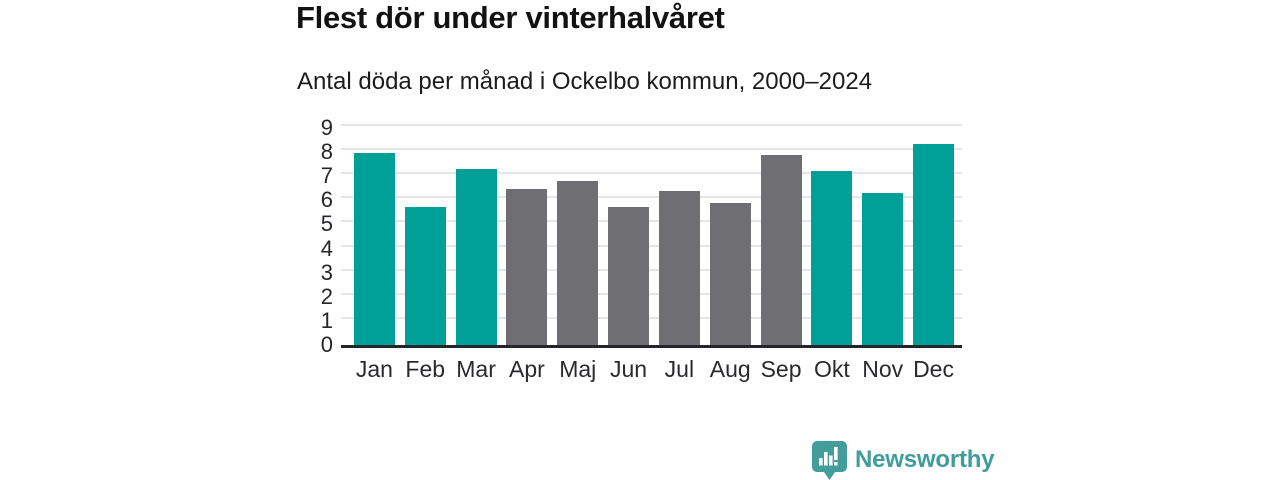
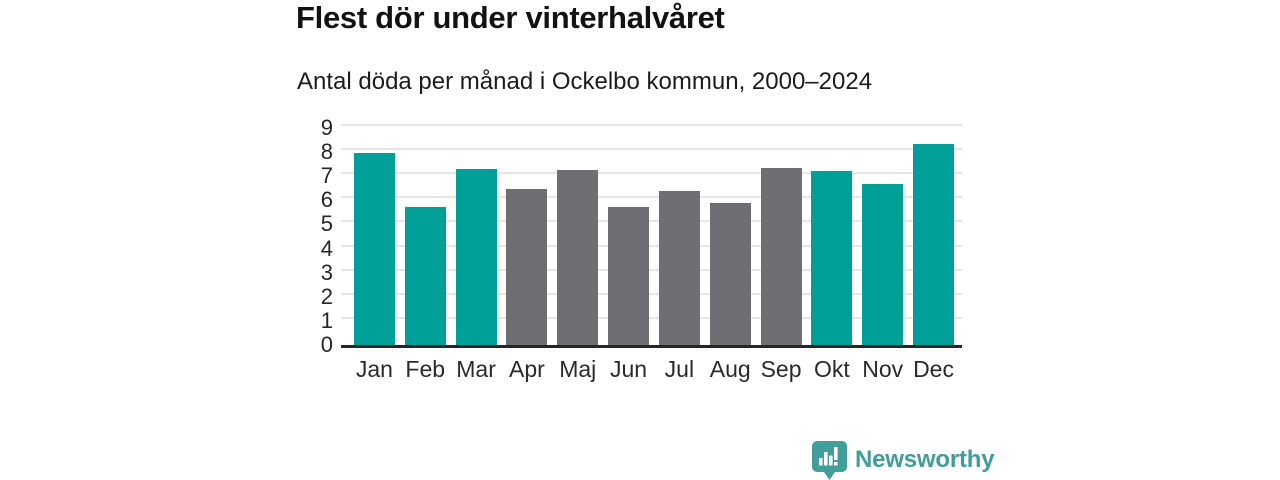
Maj: 6.8 -> 7.2
Sep: 7.9 -> 7.4
Nov: 6.3 -> 6.7
